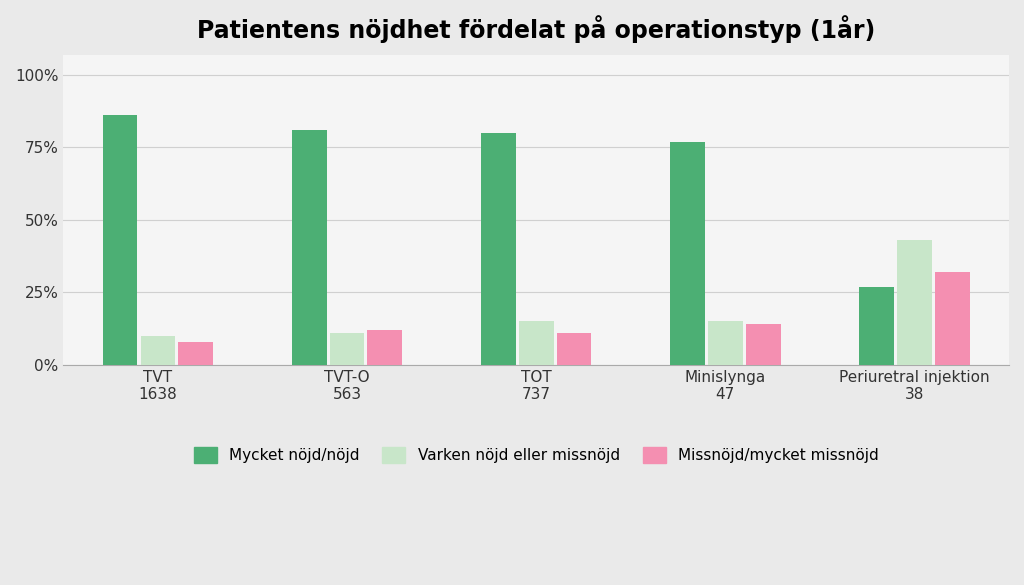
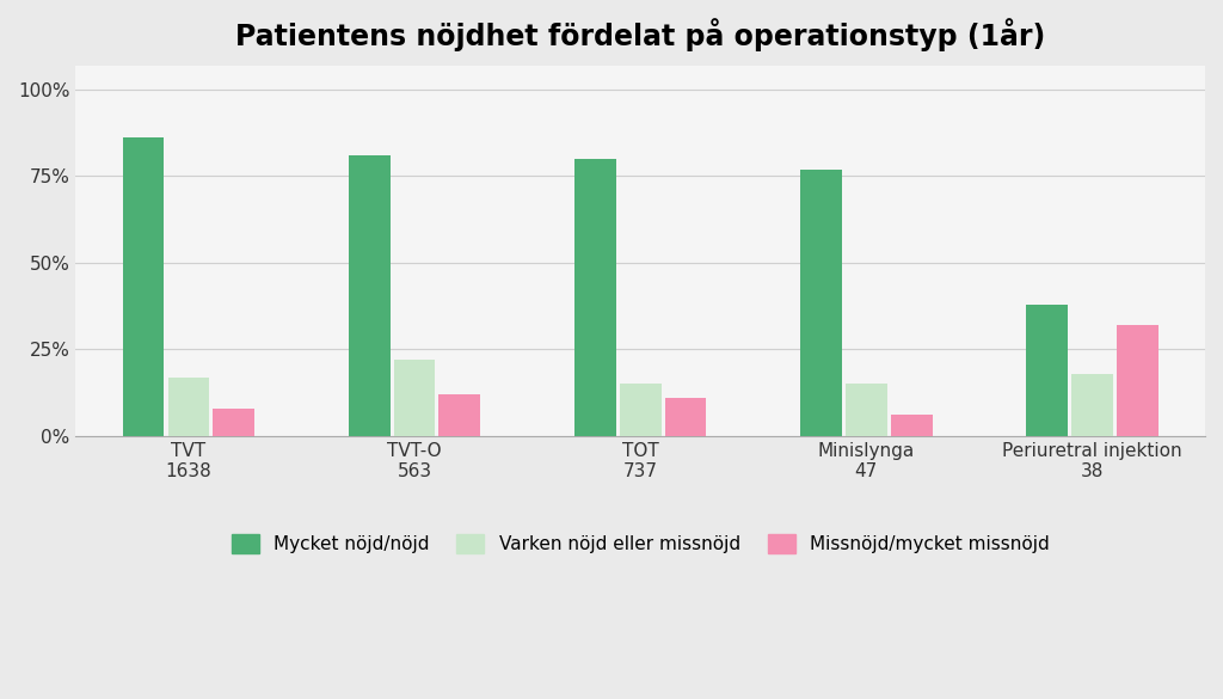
Varken nöjd eller missnöjd/TVT 1638: 10% -> 17%
Varken nöjd eller missnöjd/TVT-O 563: 11% -> 22%
Missnöjd/mycket missnöjd/Minislynga 47: 14% -> 6%
Mycket nöjd/nöjd/Periuretral injektion 38: 27% -> 38%
Varken nöjd eller missnöjd/Periuretral injektion 38: 43% -> 18%
